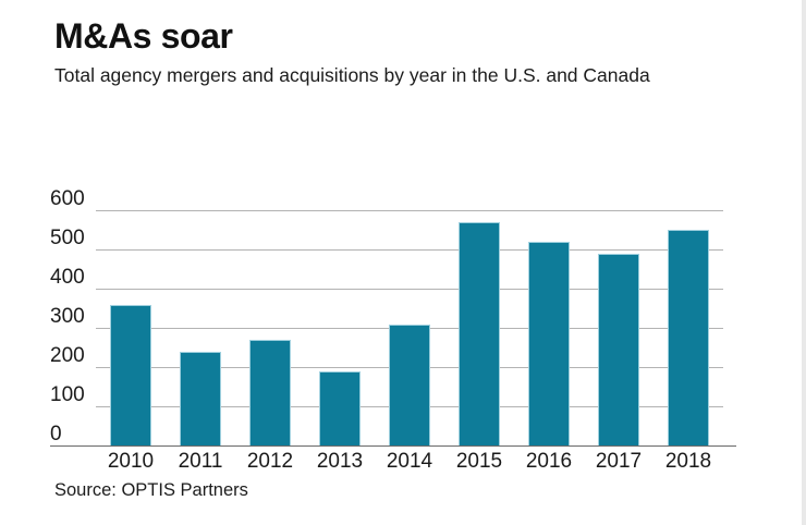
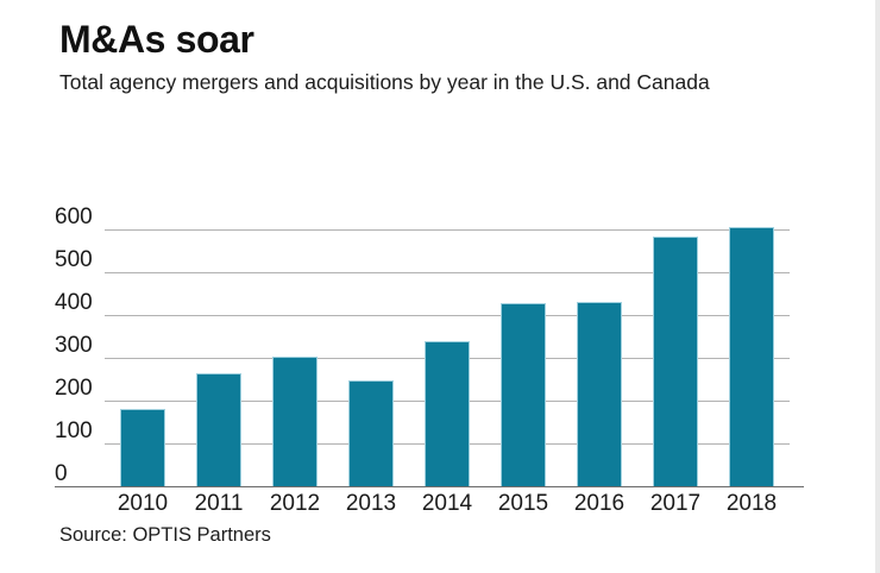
2010: 360 -> 180
2011: 240 -> 260
2012: 270 -> 300
2013: 190 -> 250
2014: 310 -> 340
2015: 570 -> 430
2016: 520 -> 430
2017: 490 -> 580
2018: 550 -> 600
